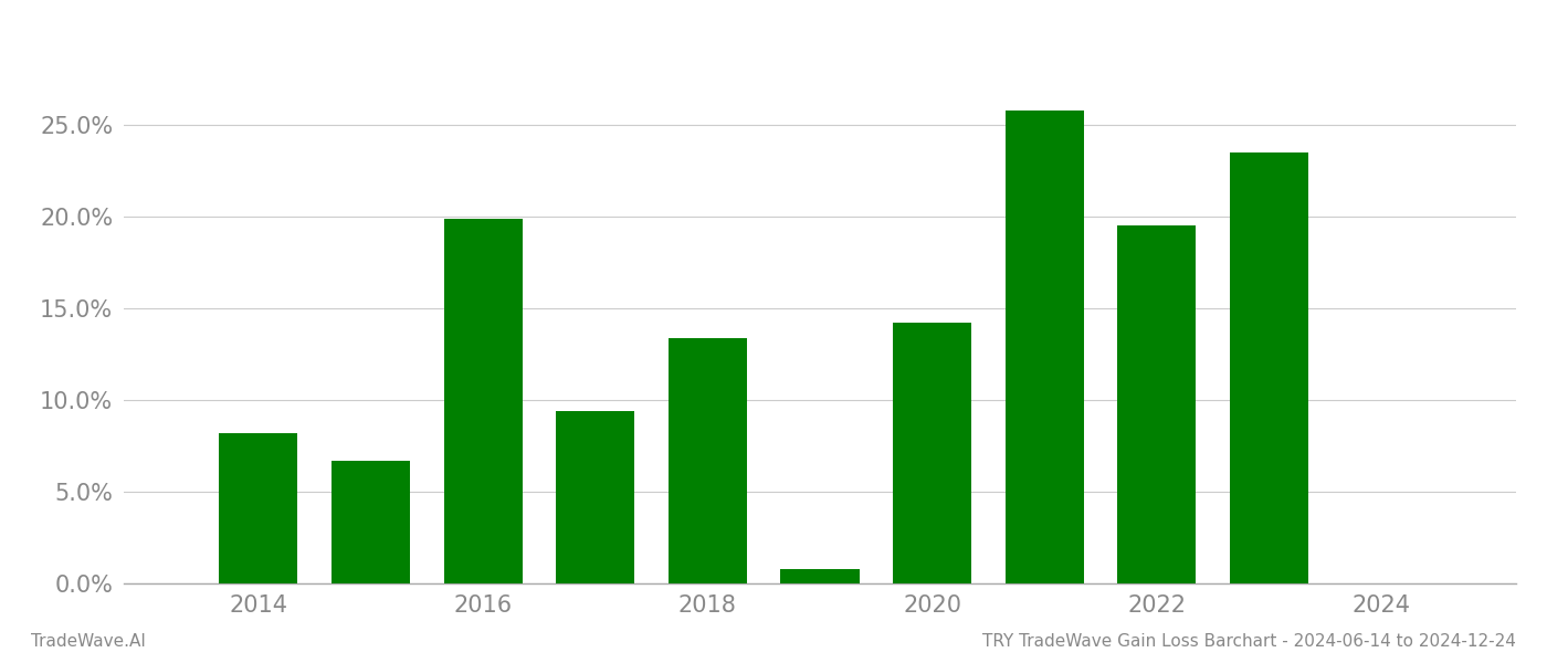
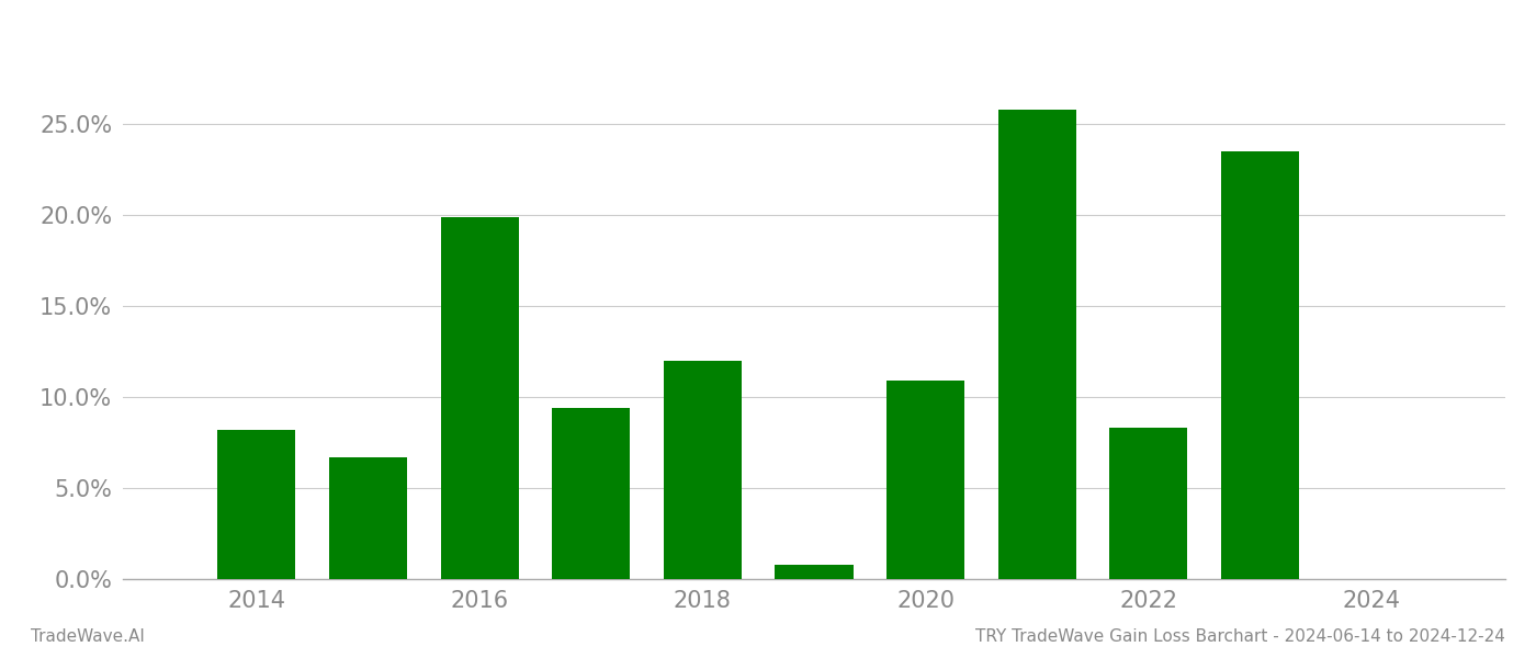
2018: 13.4% -> 12.0%
2020: 14.2% -> 10.9%
2022: 19.5% -> 8.3%
